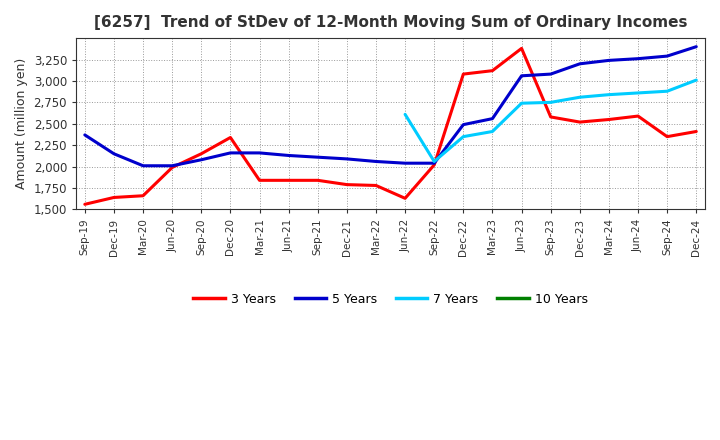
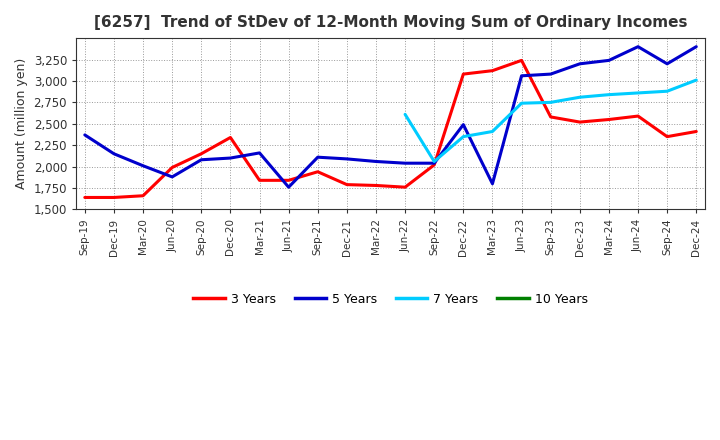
3 Years/Sep-19: 1,560 -> 1,640
5 Years/Jun-20: 2,010 -> 1,880
5 Years/Dec-20: 2,160 -> 2,100
5 Years/Jun-21: 2,130 -> 1,760
3 Years/Sep-21: 1,840 -> 1,940
3 Years/Jun-22: 1,630 -> 1,760
5 Years/Mar-23: 2,560 -> 1,800
3 Years/Jun-23: 3,380 -> 3,240
5 Years/Jun-24: 3,260 -> 3,400
5 Years/Sep-24: 3,290 -> 3,200
